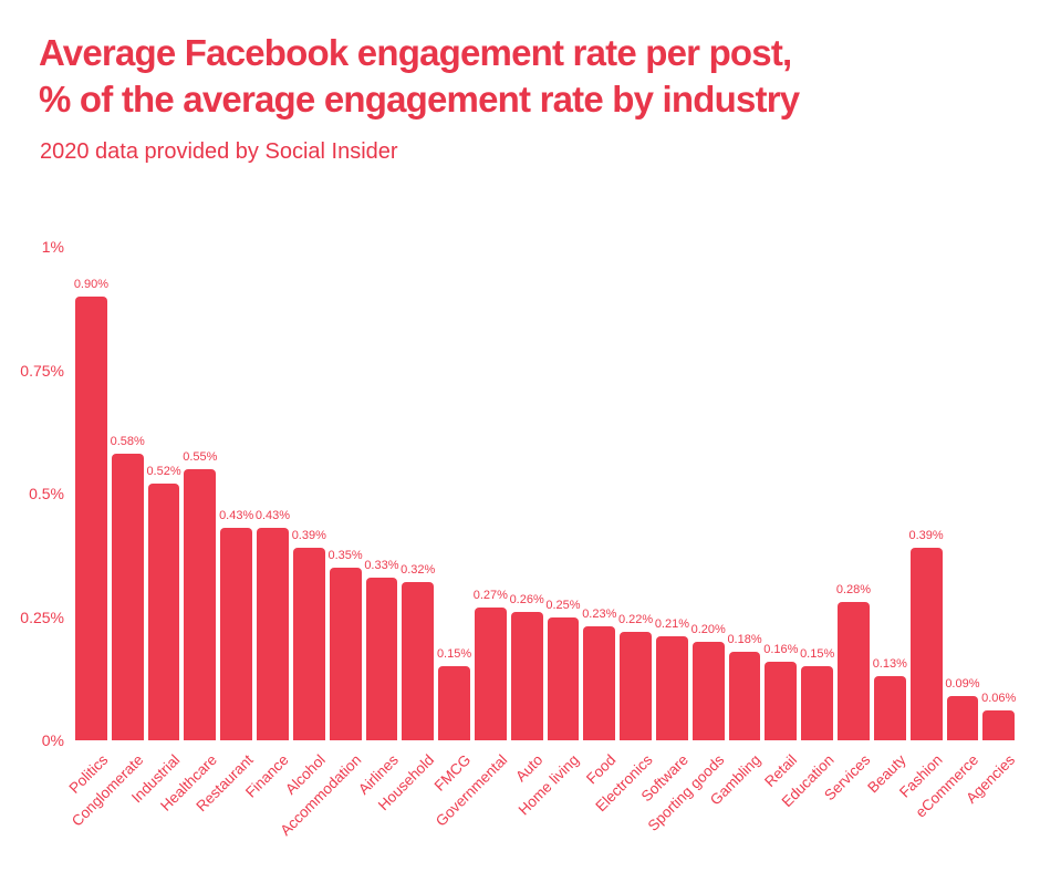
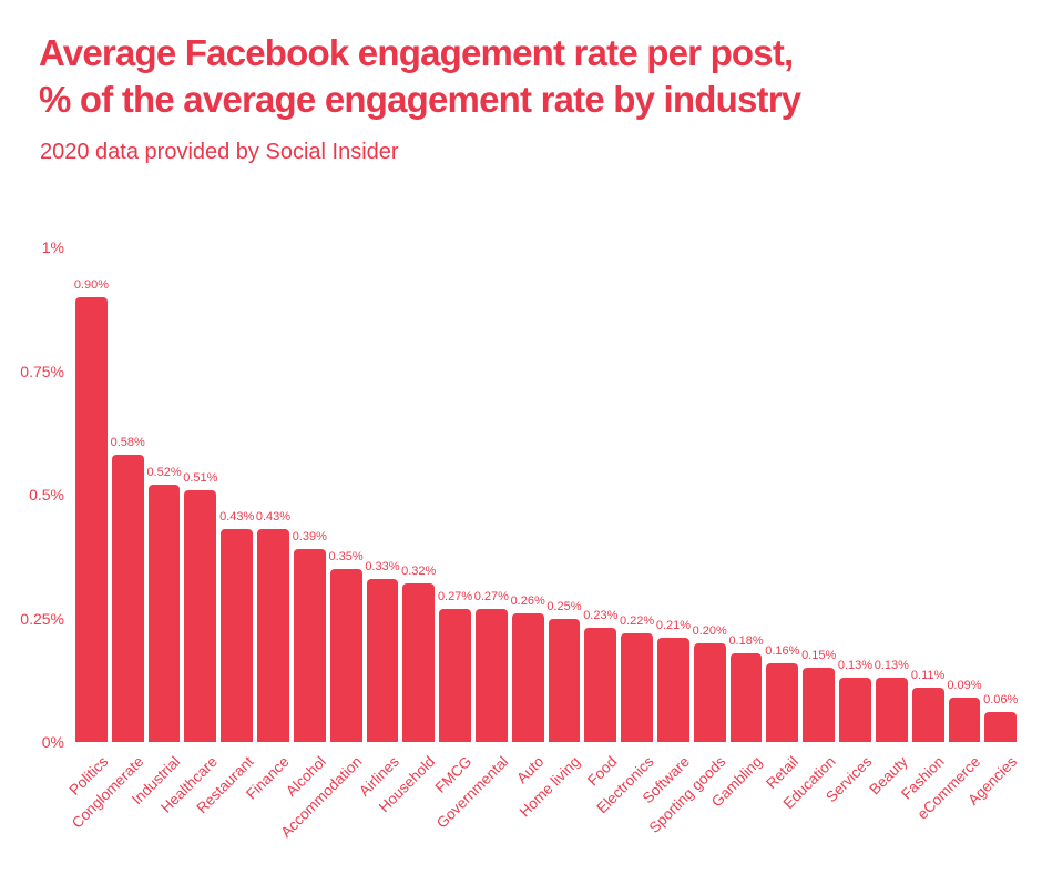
Healthcare: 0.55% -> 0.51%
FMCG: 0.15% -> 0.27%
Services: 0.28% -> 0.13%
Fashion: 0.39% -> 0.11%
